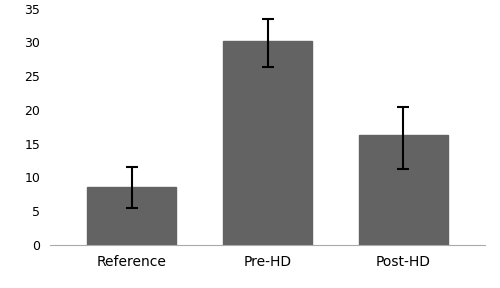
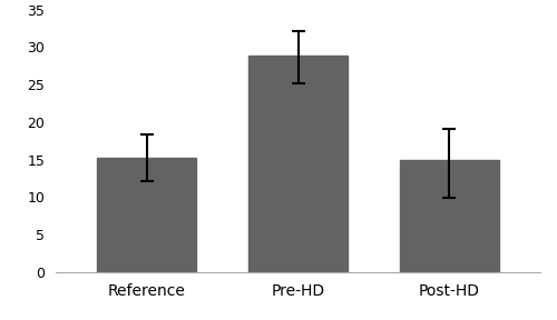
Reference: 8.6 -> 15.3
Pre-HD: 30.2 -> 28.9
Post-HD: 16.2 -> 14.9
